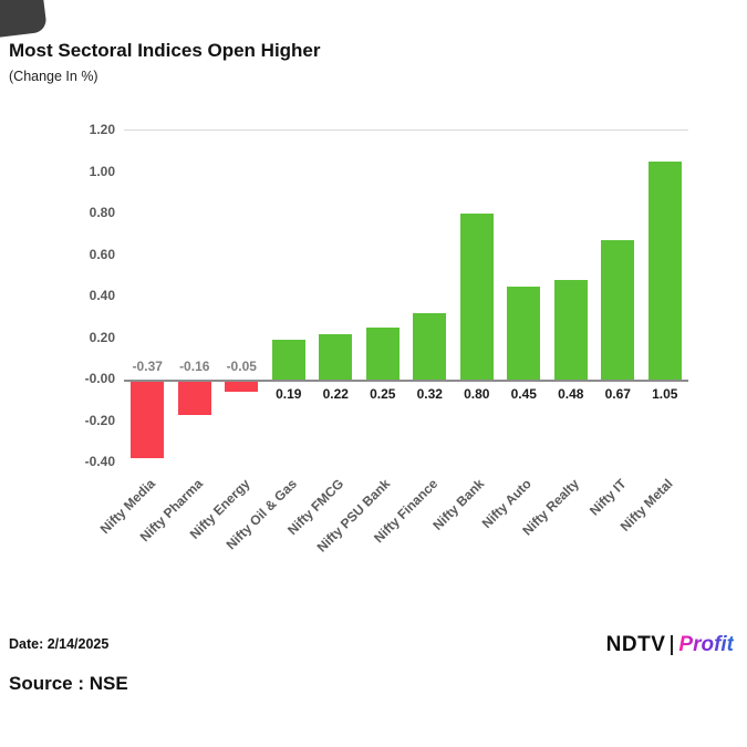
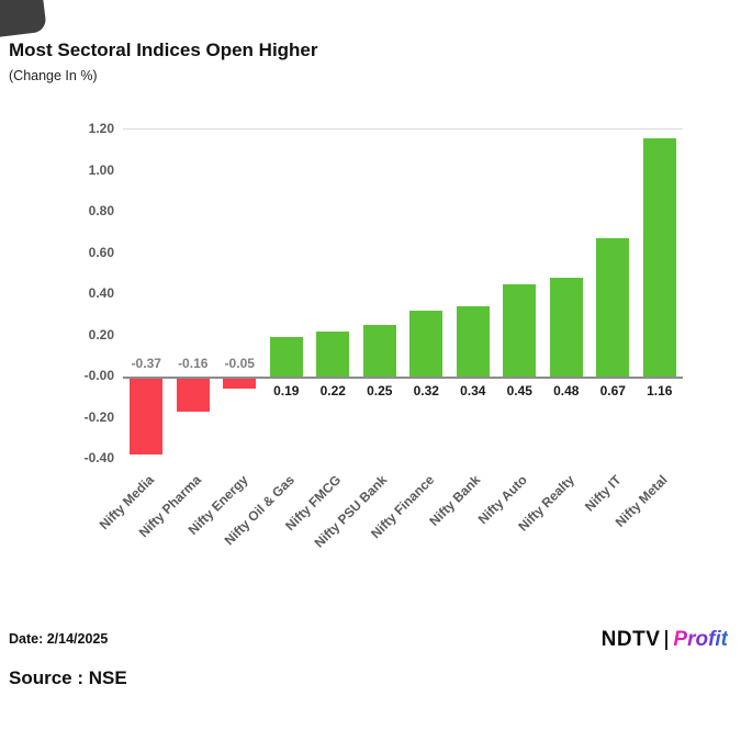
Nifty Bank: 0.80 -> 0.34
Nifty Metal: 1.05 -> 1.16
